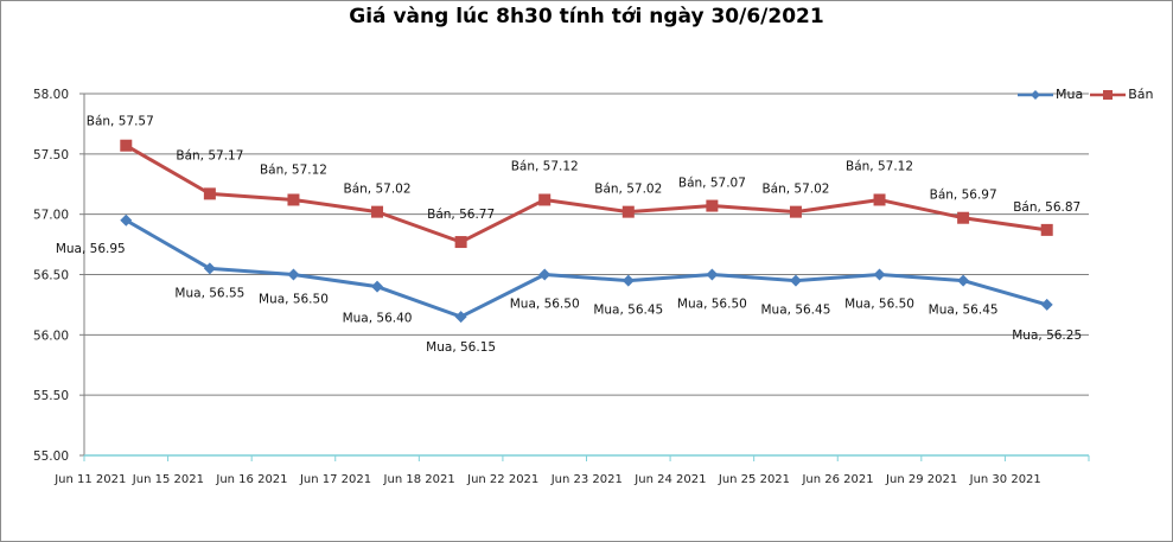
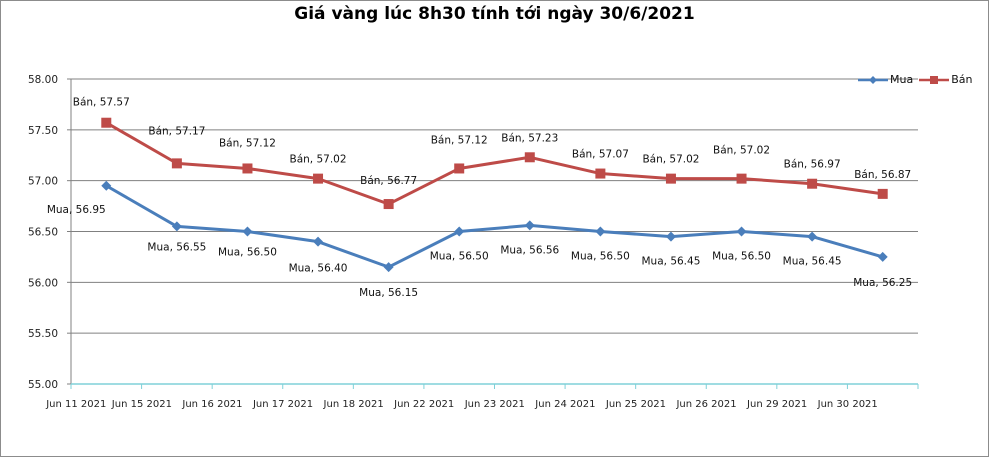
Mua/Jun 23 2021: 56.45 -> 56.56
Bán/Jun 23 2021: 57.02 -> 57.23
Bán/Jun 26 2021: 57.12 -> 57.02
